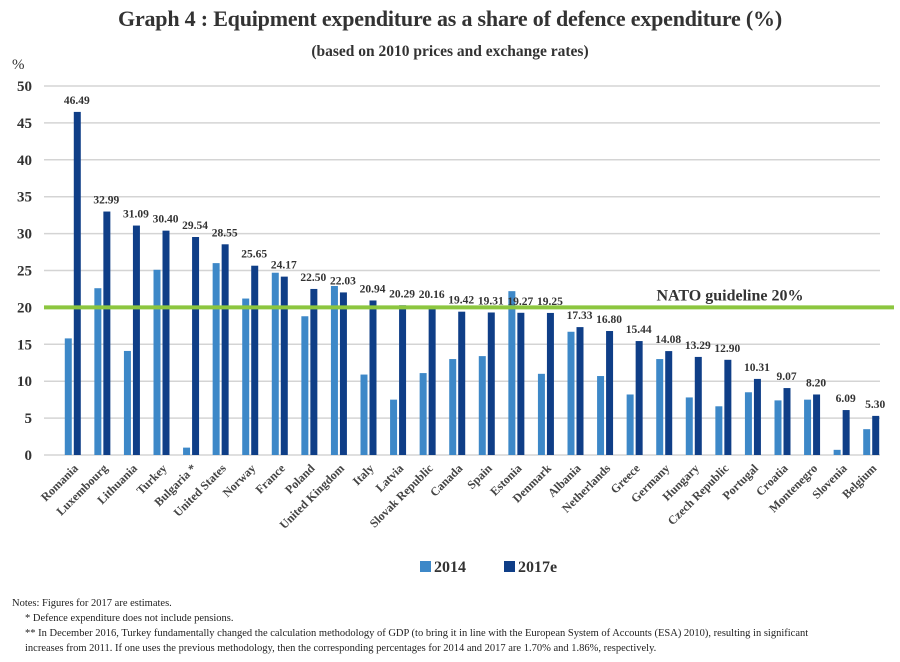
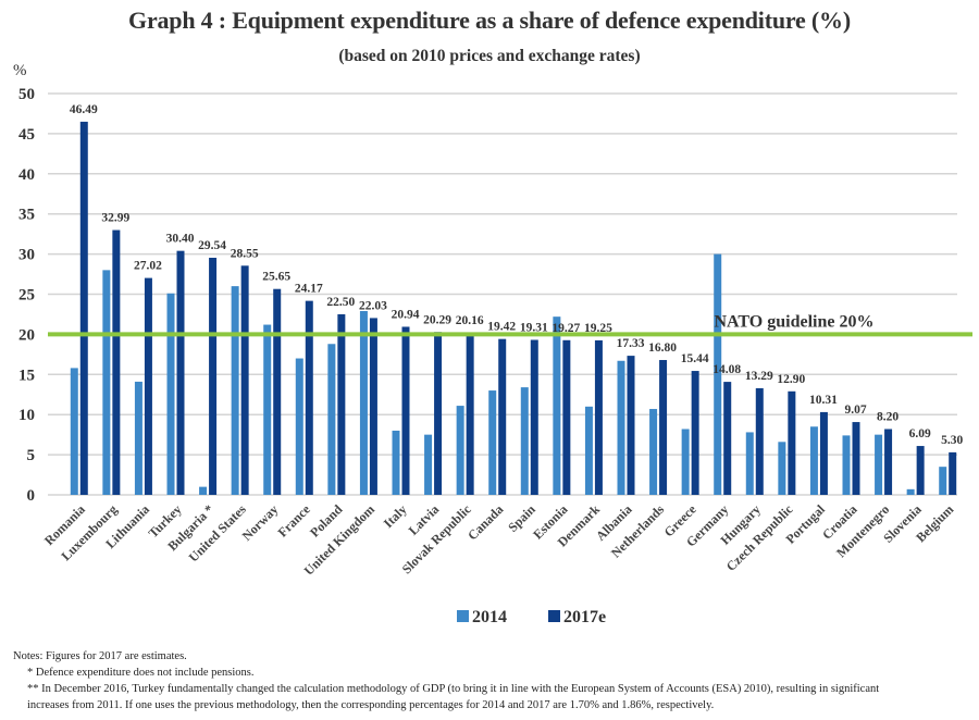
2014/Luxembourg: 23 -> 28
2017e/Lithuania: 31.09 -> 27.02
2014/France: 25 -> 17
2014/Italy: 11 -> 8
2014/Germany: 13 -> 30
